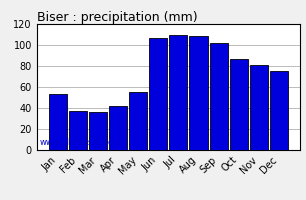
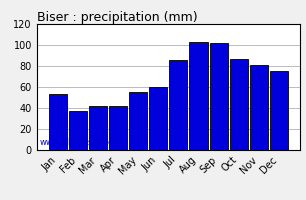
Mar: 36 -> 42
Jun: 107 -> 60
Jul: 110 -> 86
Aug: 109 -> 103
